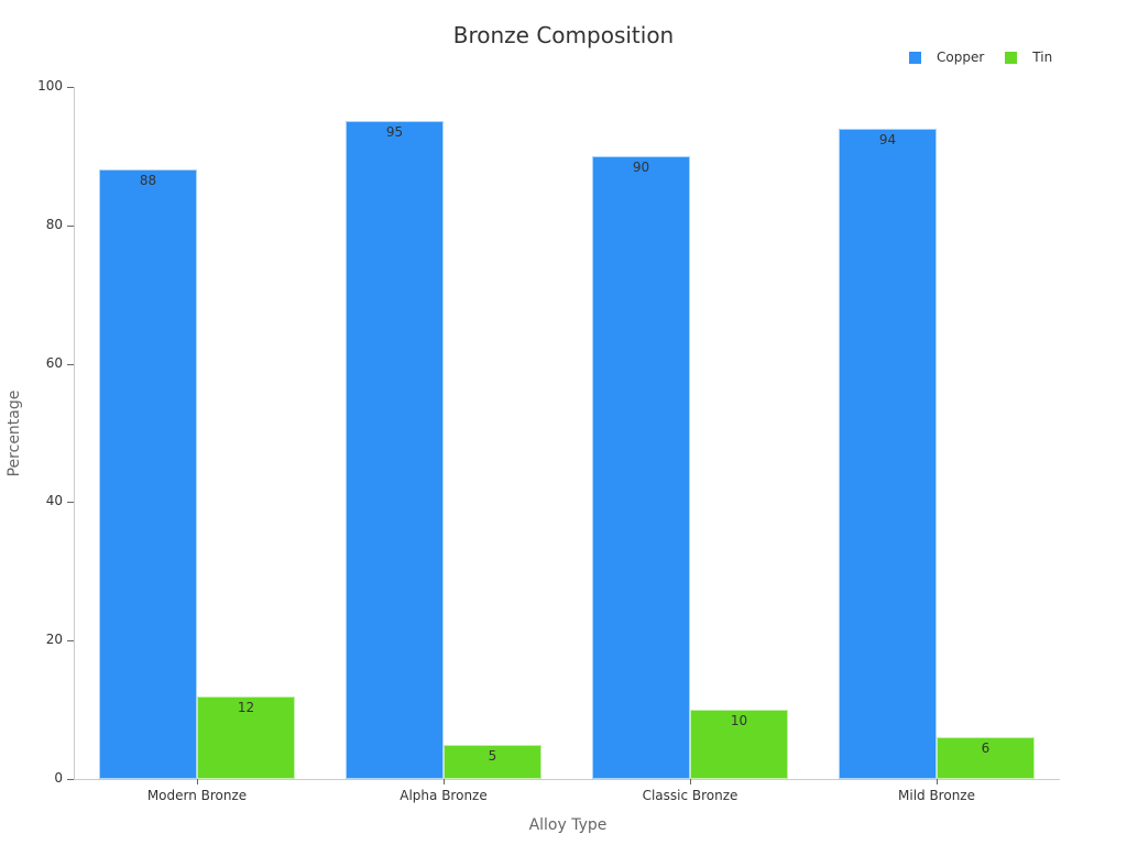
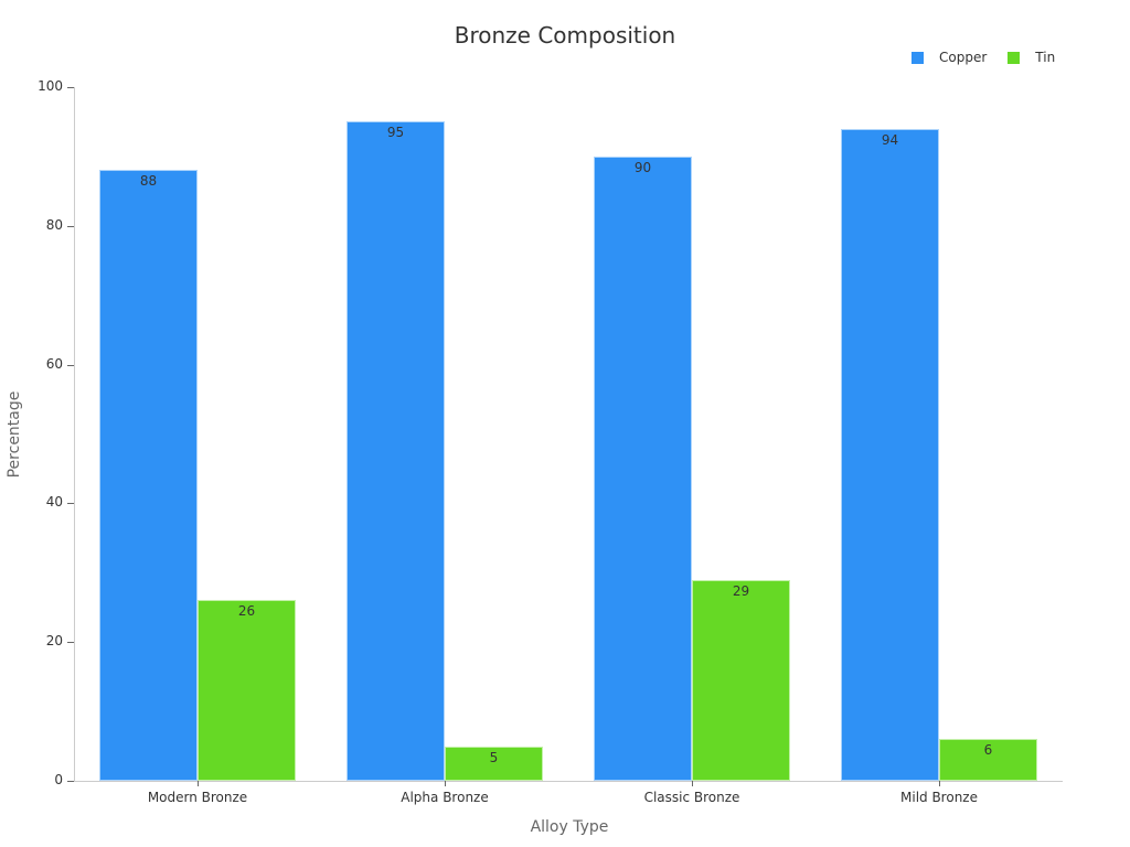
Tin/Modern Bronze: 12 -> 26
Tin/Classic Bronze: 10 -> 29
